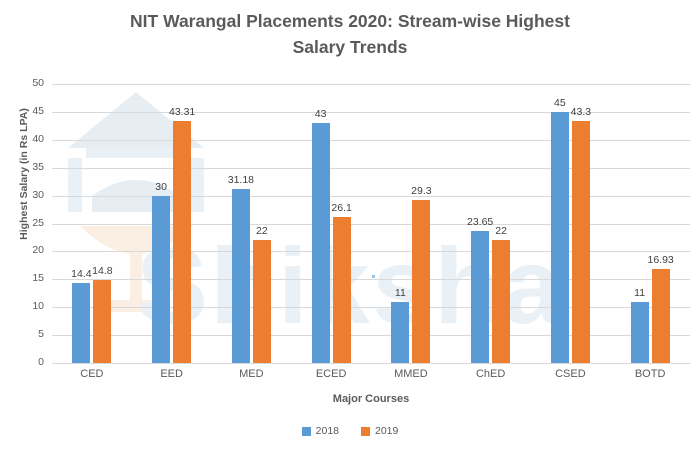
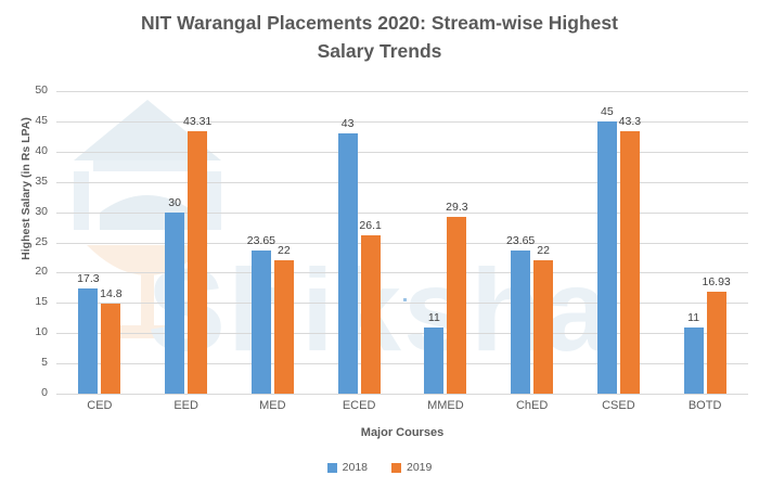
2018/CED: 14.4 -> 17.3
2018/MED: 31.18 -> 23.65
